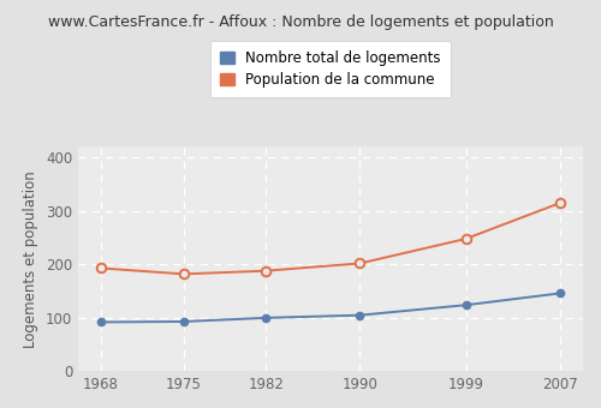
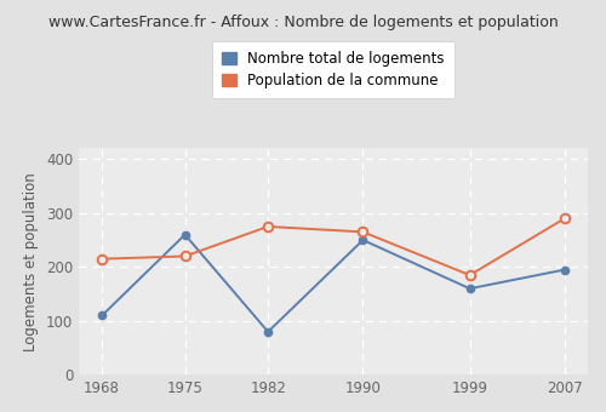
Nombre total de logements/1968: 92 -> 110
Population de la commune/1968: 193 -> 215
Nombre total de logements/1975: 93 -> 260
Population de la commune/1975: 182 -> 220
Nombre total de logements/1982: 100 -> 80
Population de la commune/1982: 188 -> 275
Nombre total de logements/1990: 105 -> 250
Population de la commune/1990: 202 -> 265
Nombre total de logements/1999: 124 -> 160
Population de la commune/1999: 248 -> 185
Nombre total de logements/2007: 146 -> 195
Population de la commune/2007: 315 -> 290
